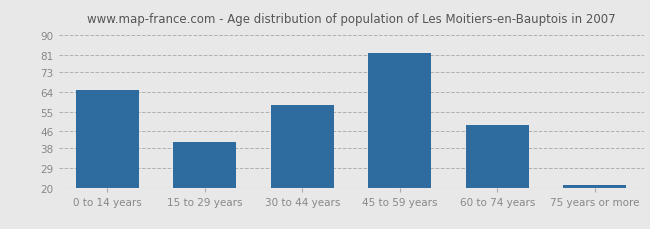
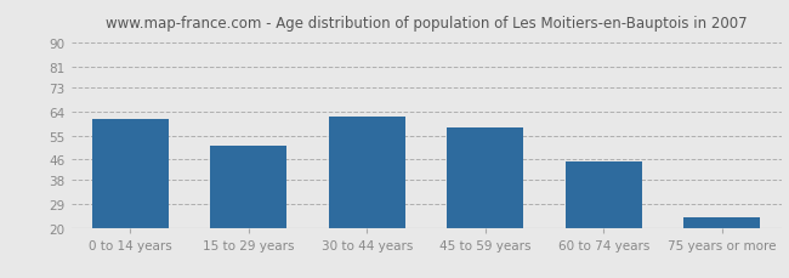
0 to 14 years: 65 -> 61
15 to 29 years: 41 -> 51
30 to 44 years: 58 -> 62
45 to 59 years: 82 -> 58
60 to 74 years: 49 -> 45
75 years or more: 21 -> 24
